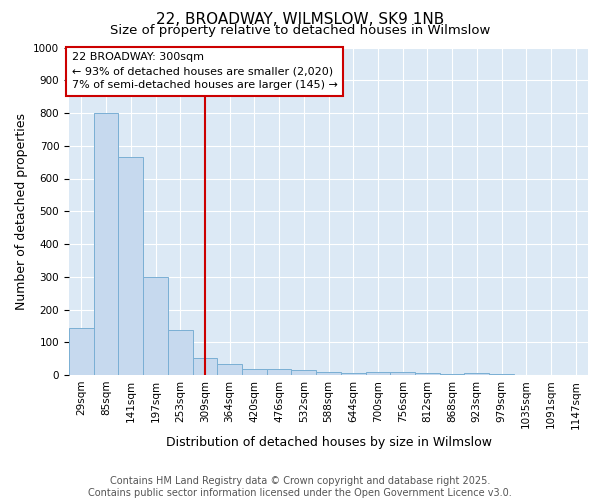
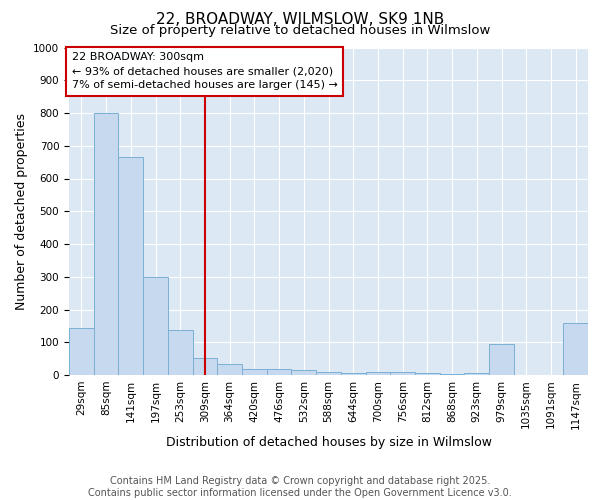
979sqm: 2 -> 95
1147sqm: 1 -> 160
